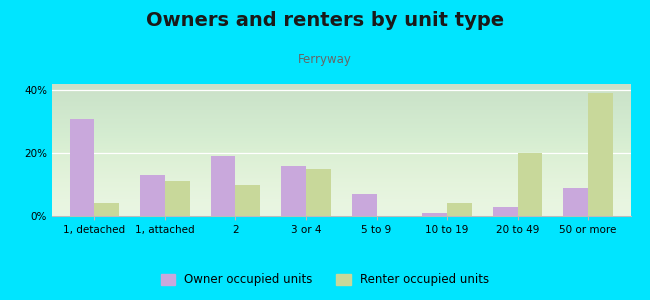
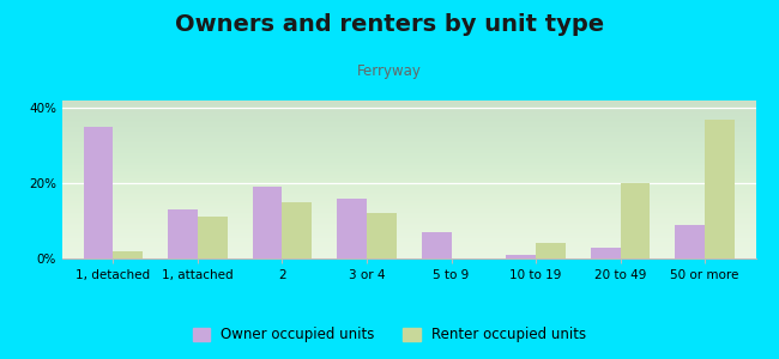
Owner occupied units/1, detached: 31% -> 35%
Renter occupied units/1, detached: 4% -> 2%
Renter occupied units/2: 10% -> 15%
Renter occupied units/3 or 4: 15% -> 12%
Renter occupied units/50 or more: 39% -> 37%
